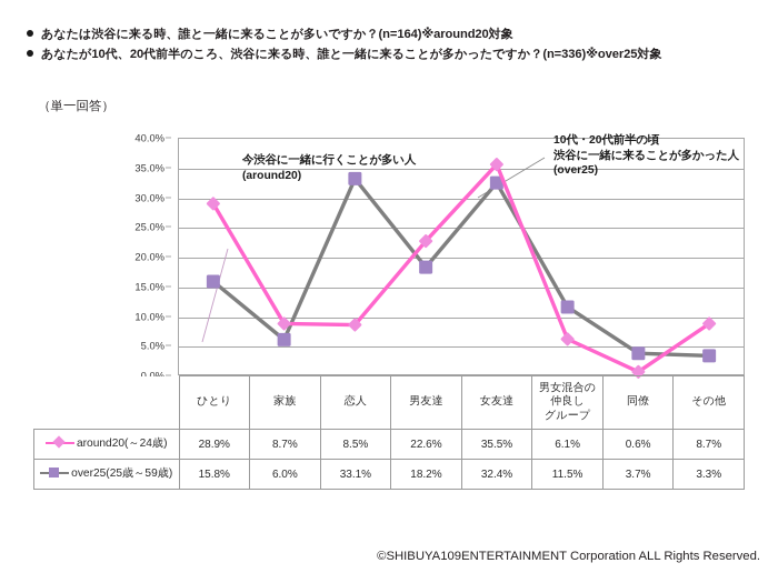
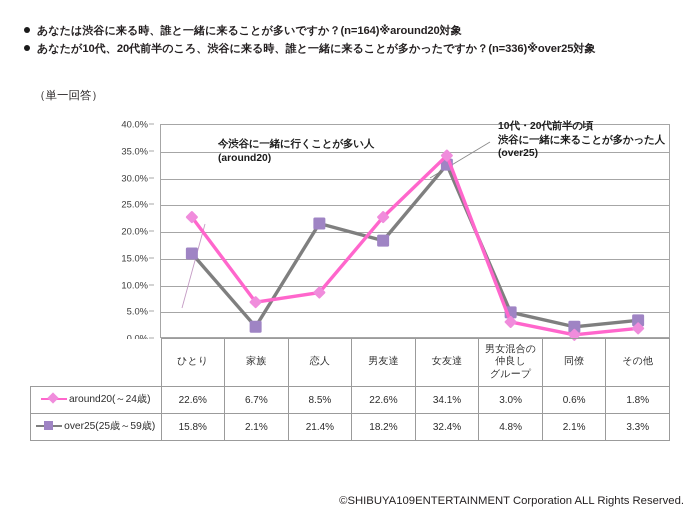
around20(～24歳)/ひとり: 28.9% -> 22.6%
around20(～24歳)/家族: 8.7% -> 6.7%
over25(25歳～59歳)/家族: 6.0% -> 2.1%
over25(25歳～59歳)/恋人: 33.1% -> 21.4%
around20(～24歳)/女友達: 35.5% -> 34.1%
around20(～24歳)/男女混合の 仲良し グループ: 6.1% -> 3.0%
over25(25歳～59歳)/男女混合の 仲良し グループ: 11.5% -> 4.8%
over25(25歳～59歳)/同僚: 3.7% -> 2.1%
around20(～24歳)/その他: 8.7% -> 1.8%
